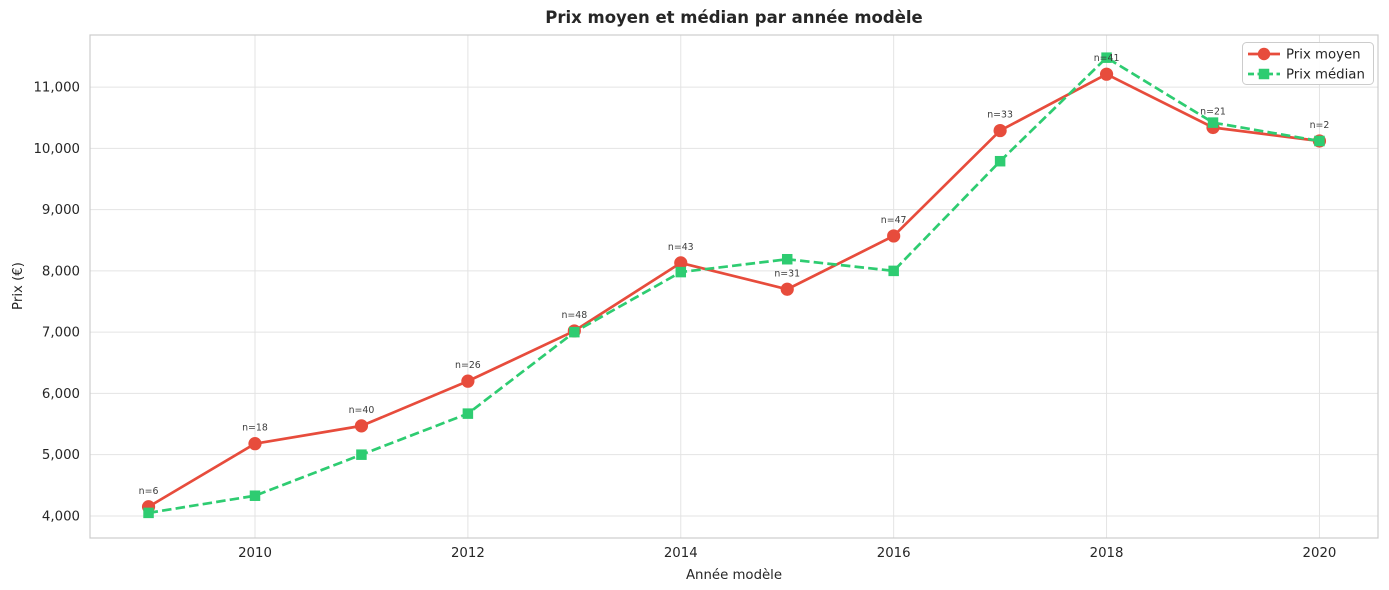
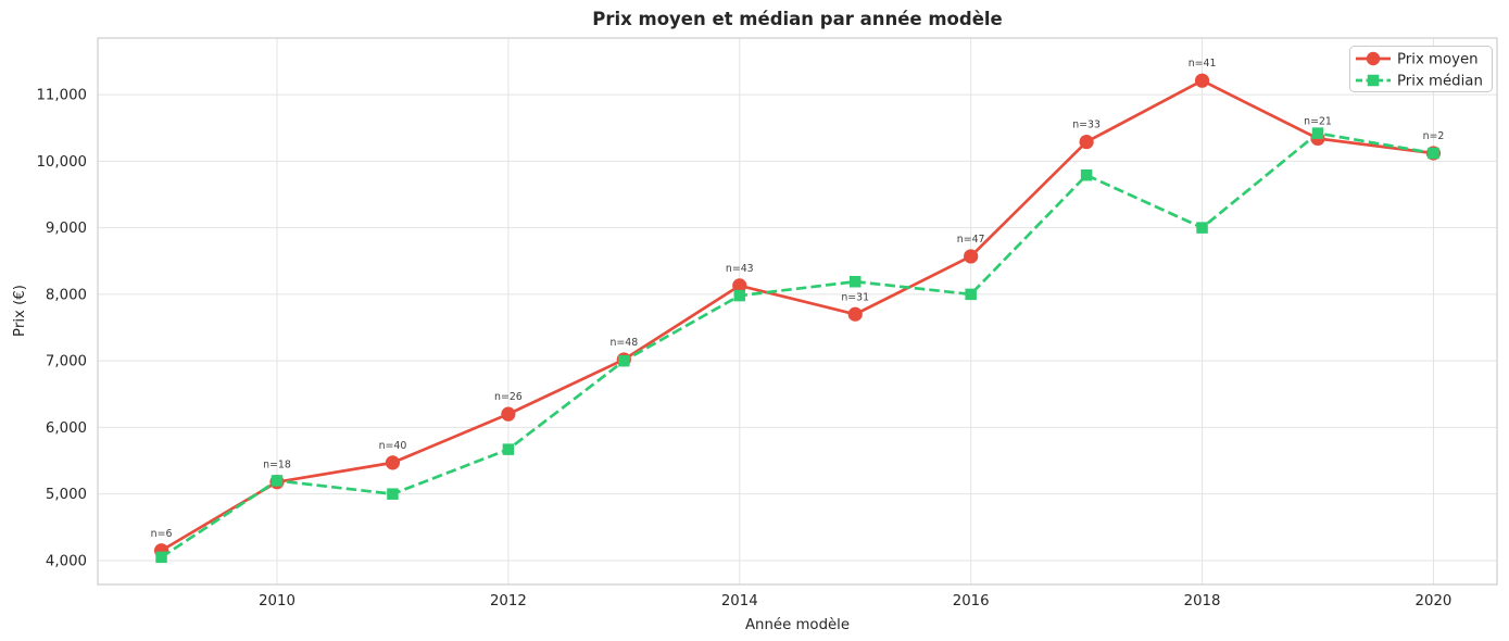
Prix médian/2010: 4300 -> 5200
Prix médian/2018: 11500 -> 9000
